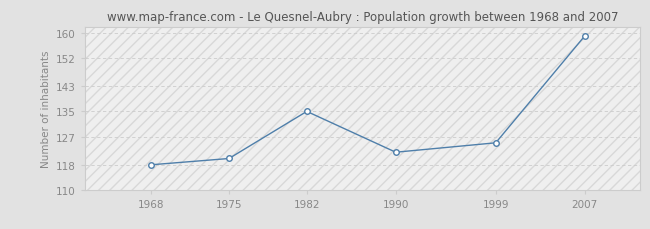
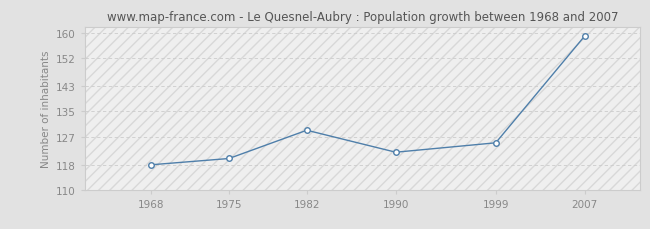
1982: 135 -> 129
